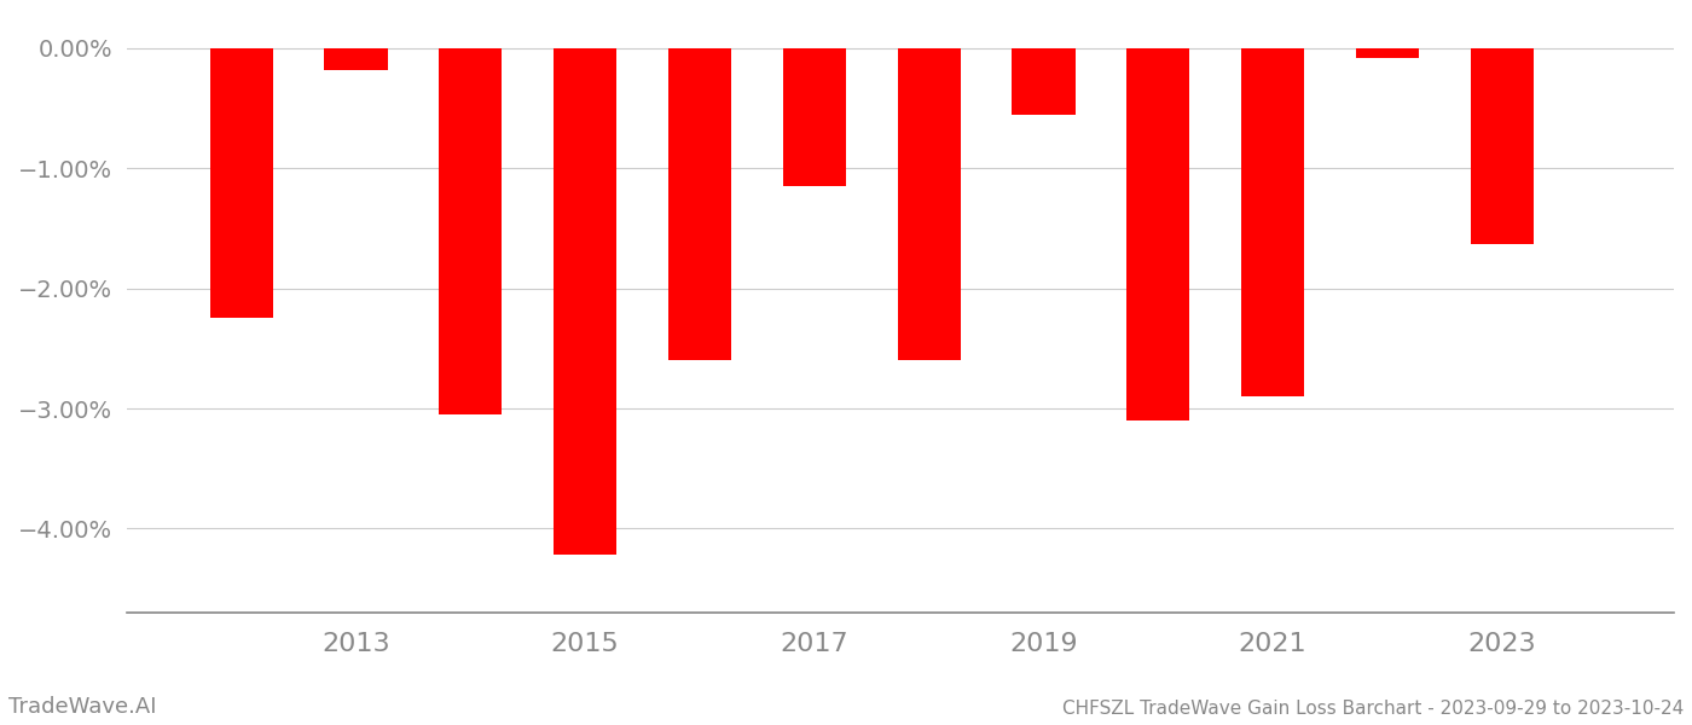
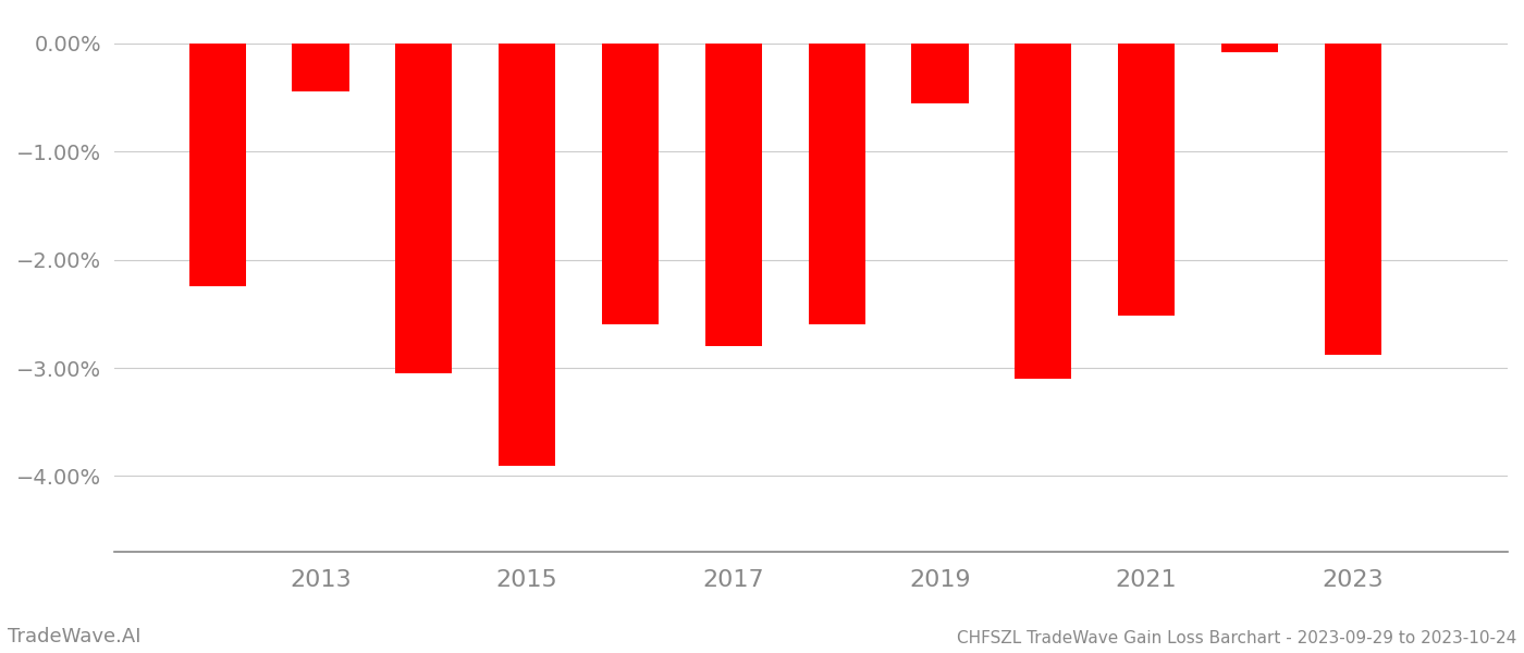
2013: -0.18% -> -0.44%
2015: -4.22% -> -3.90%
2017: -1.15% -> -2.80%
2021: -2.90% -> -2.52%
2023: -1.63% -> -2.88%
